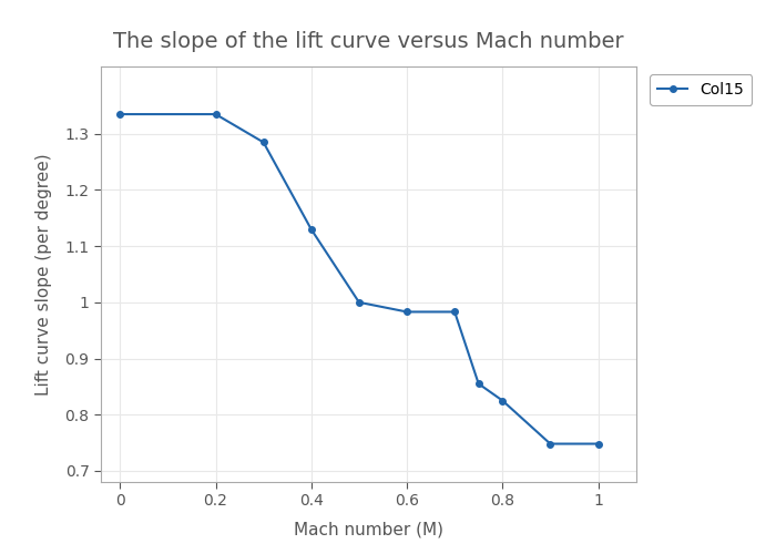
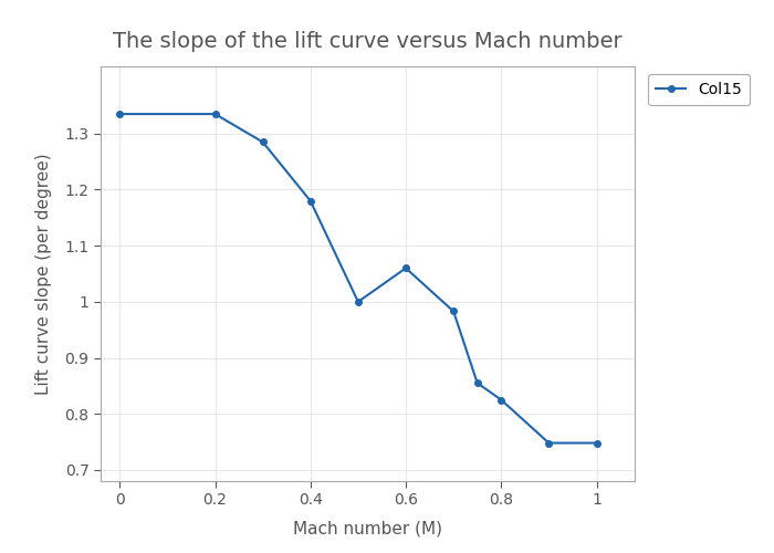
0.4: 1.130 -> 1.180
0.6: 0.983 -> 1.060
